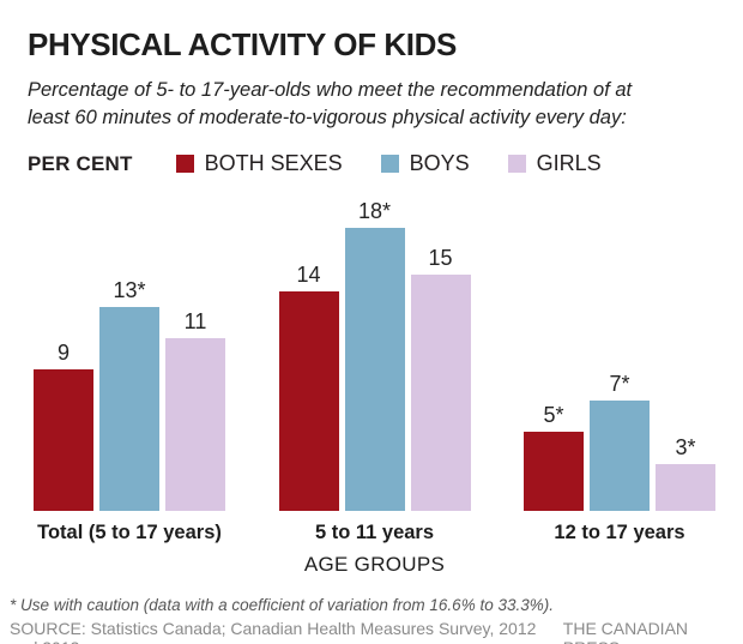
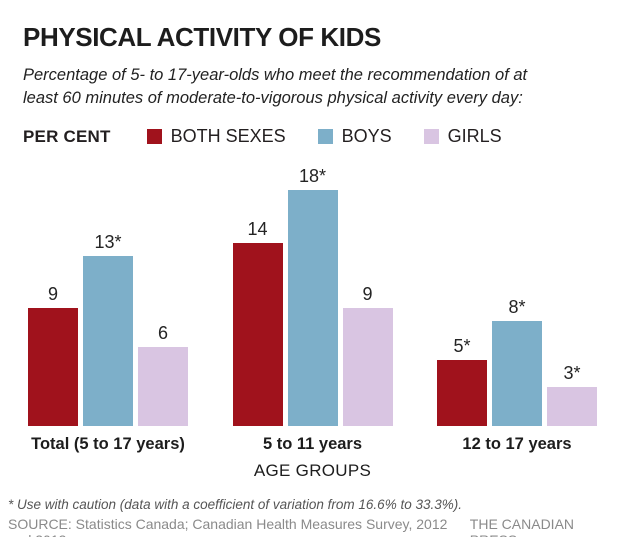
GIRLS/Total (5 to 17 years): 11 -> 6
GIRLS/5 to 11 years: 15 -> 9
BOYS/12 to 17 years: 7 -> 8
